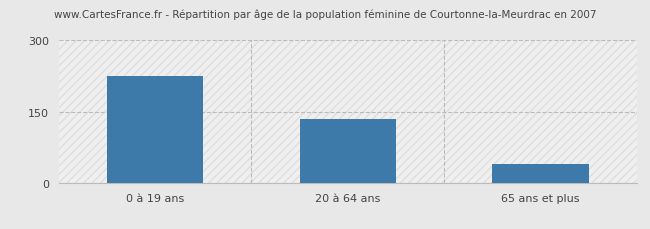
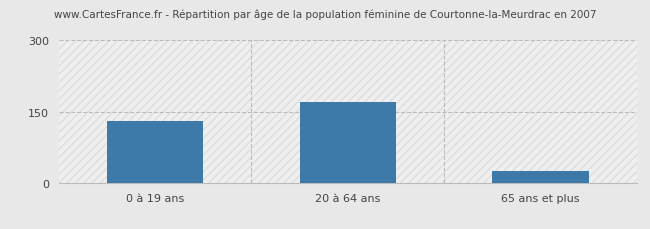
0 à 19 ans: 225 -> 130
20 à 64 ans: 135 -> 170
65 ans et plus: 40 -> 25
